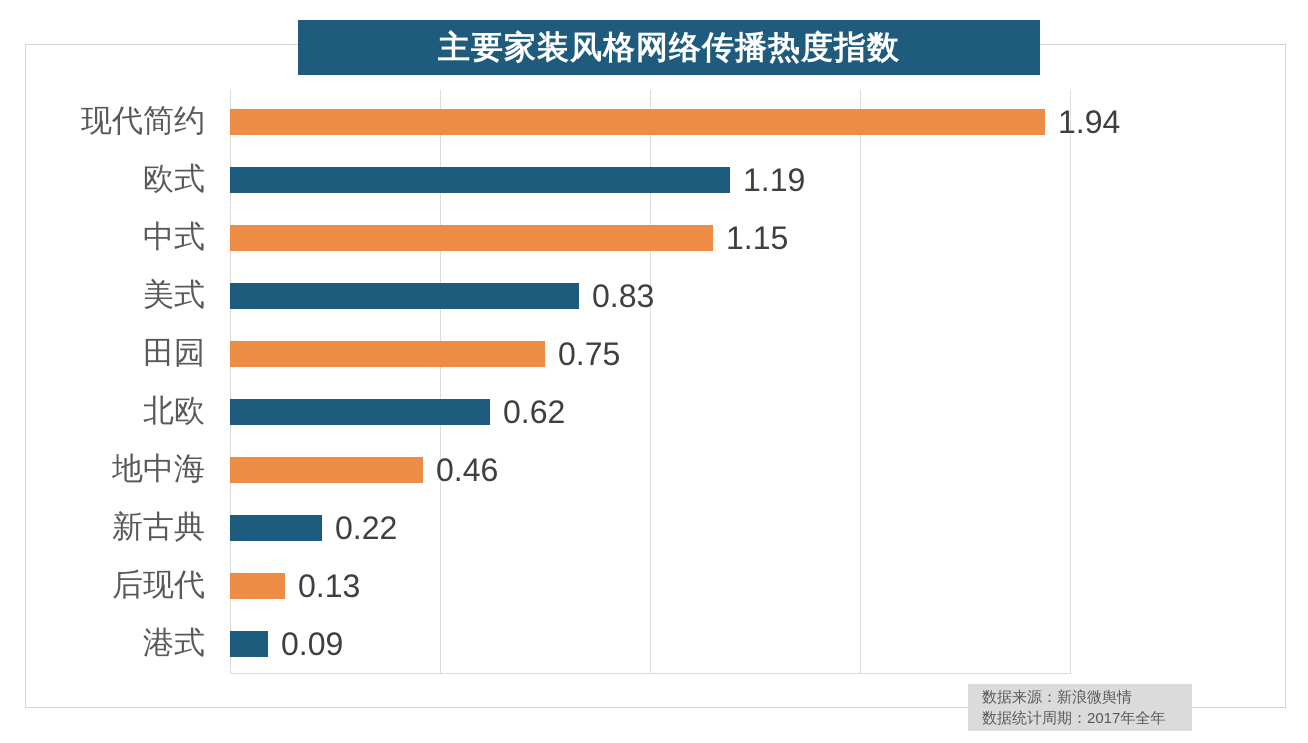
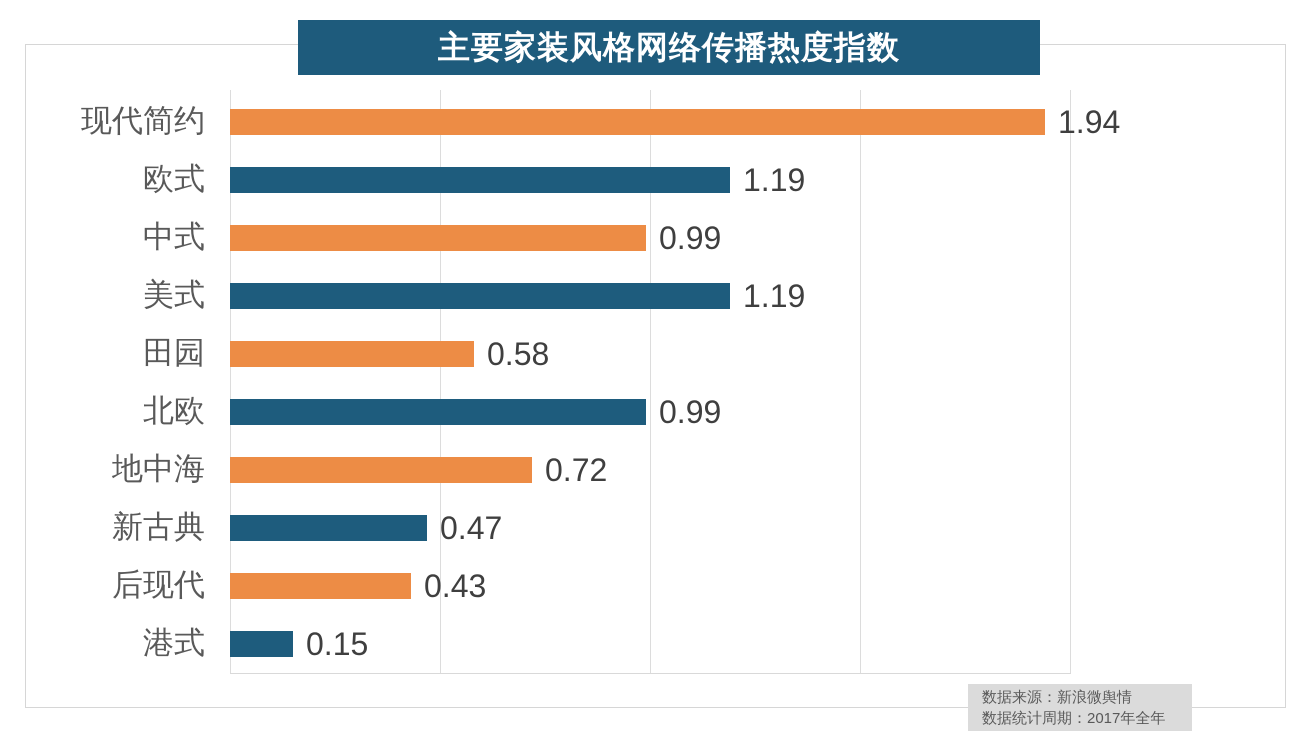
中式: 1.15 -> 0.99
美式: 0.83 -> 1.19
田园: 0.75 -> 0.58
北欧: 0.62 -> 0.99
地中海: 0.46 -> 0.72
新古典: 0.22 -> 0.47
后现代: 0.13 -> 0.43
港式: 0.09 -> 0.15
